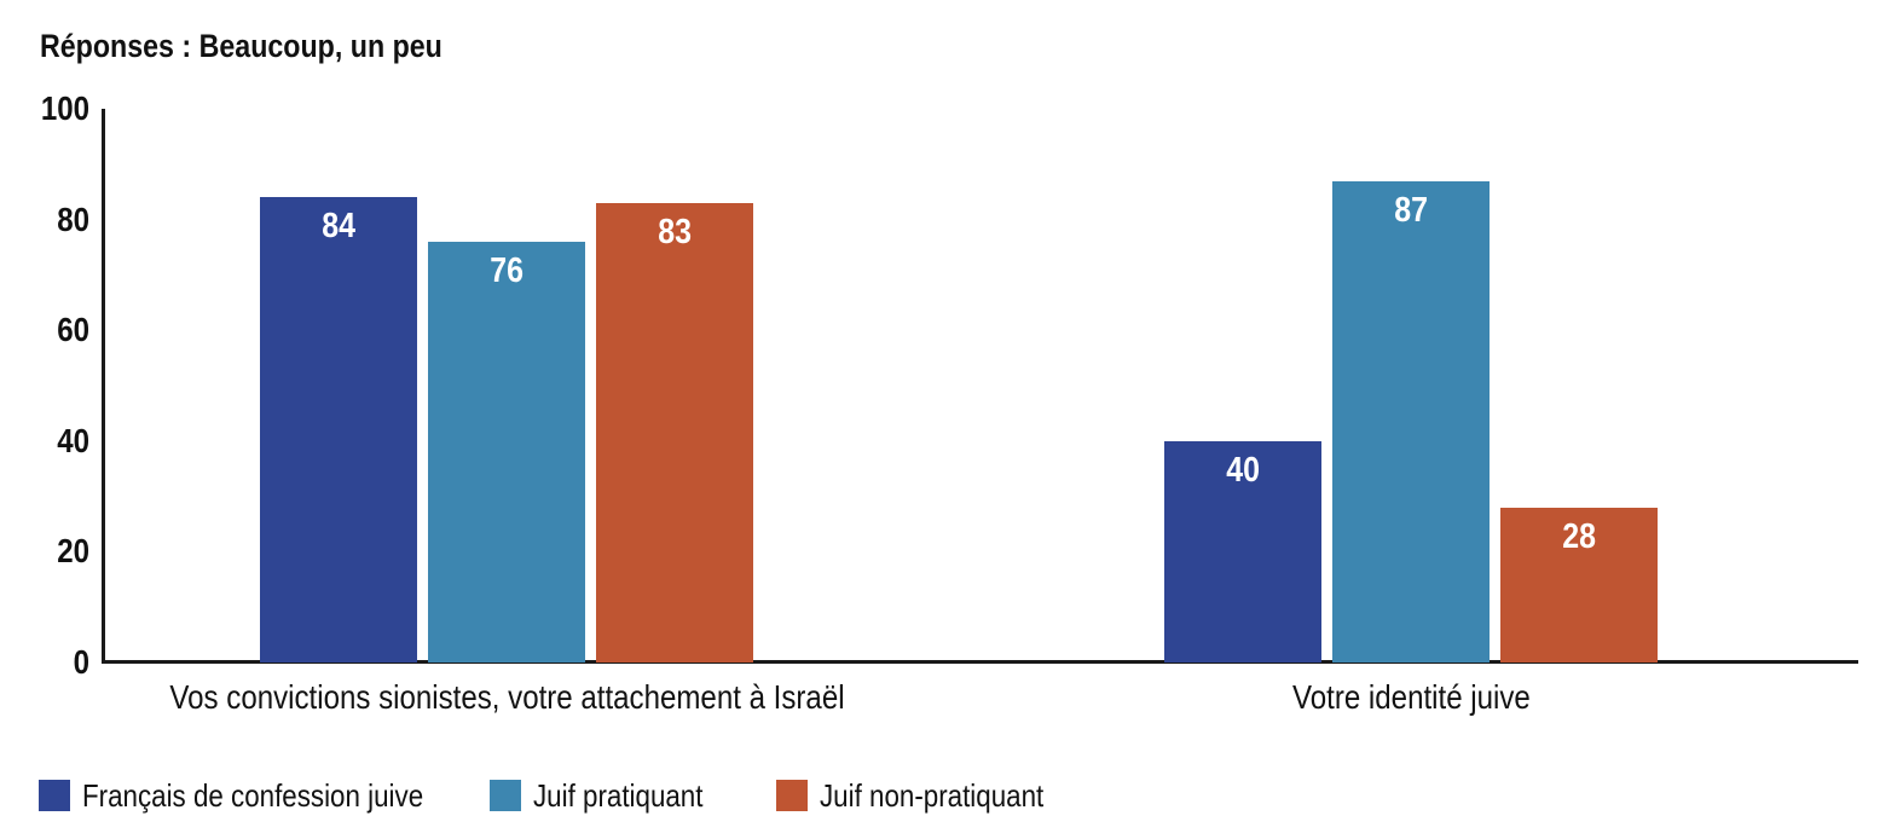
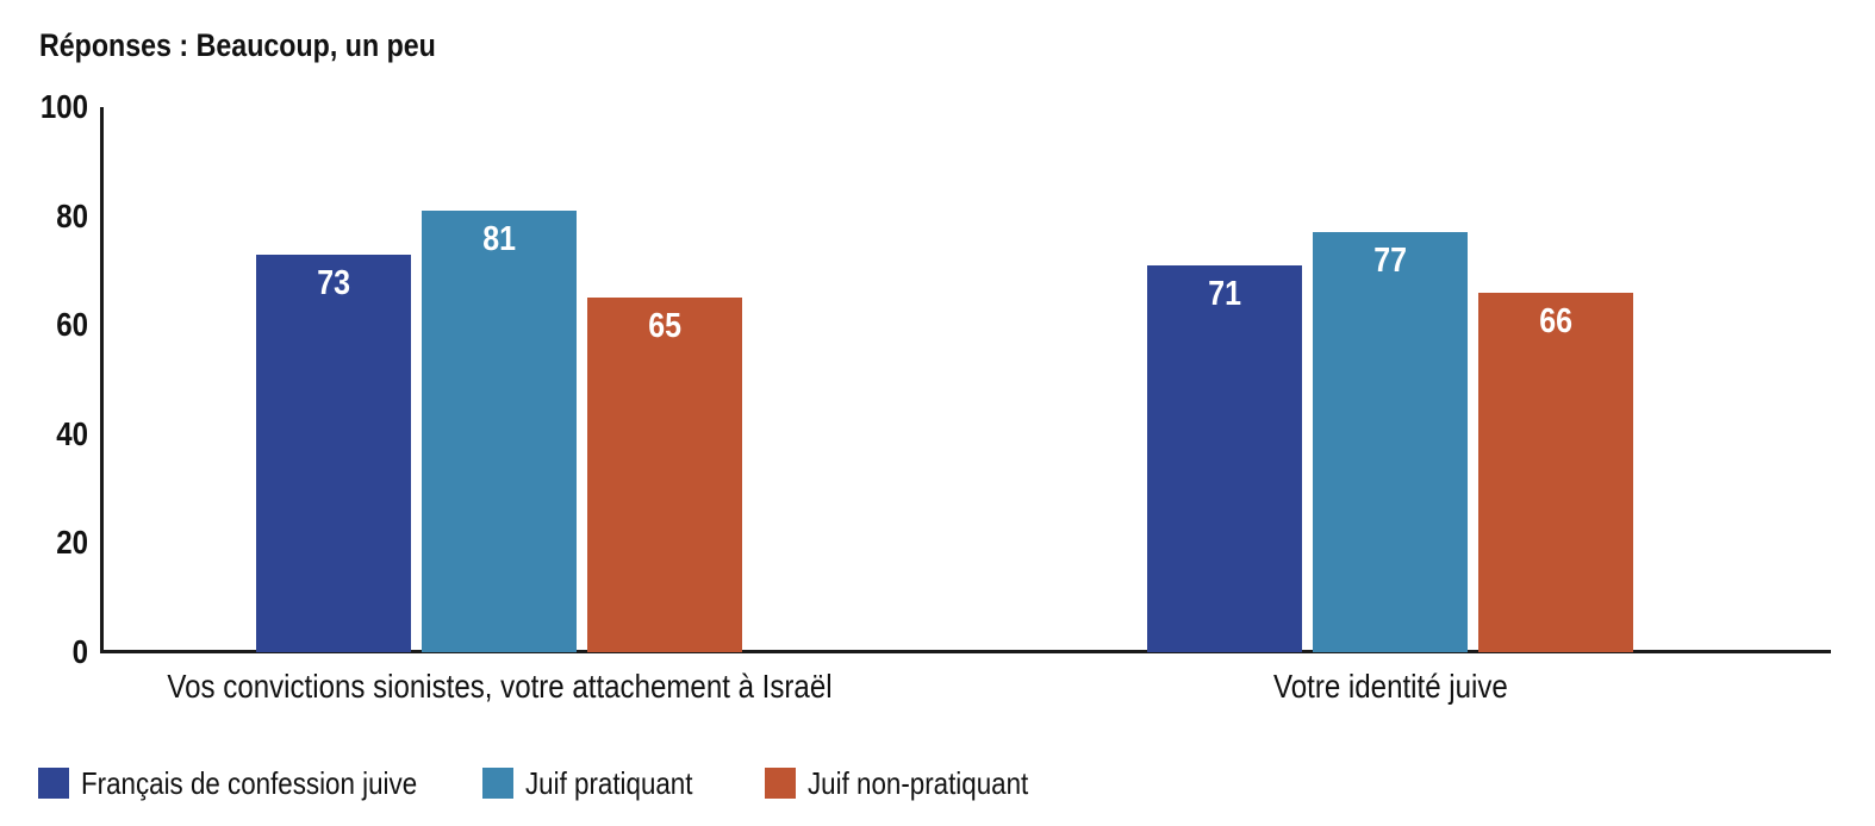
Français de confession juive/Vos convictions sionistes, votre attachement à Israël: 84 -> 73
Juif pratiquant/Vos convictions sionistes, votre attachement à Israël: 76 -> 81
Juif non-pratiquant/Vos convictions sionistes, votre attachement à Israël: 83 -> 65
Français de confession juive/Votre identité juive: 40 -> 71
Juif pratiquant/Votre identité juive: 87 -> 77
Juif non-pratiquant/Votre identité juive: 28 -> 66
